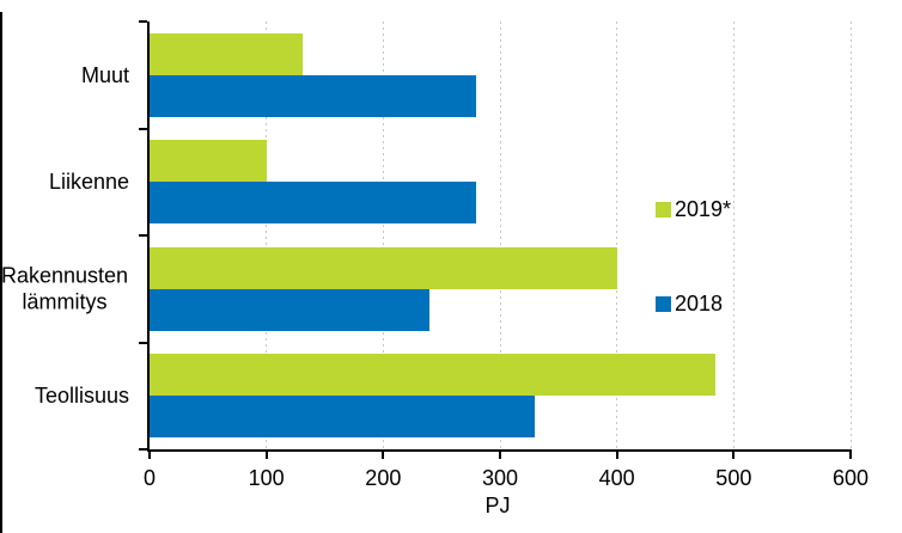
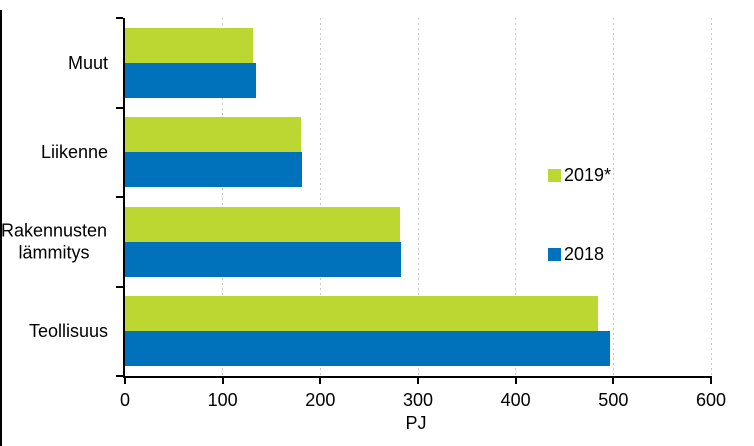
2018/Muut: 280 -> 130
2019*/Liikenne: 100 -> 180
2018/Liikenne: 280 -> 180
2019*/Rakennusten lämmitys: 400 -> 280
2018/Rakennusten lämmitys: 240 -> 280
2018/Teollisuus: 330 -> 500
